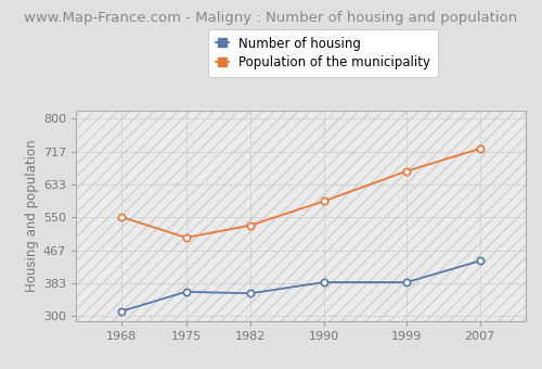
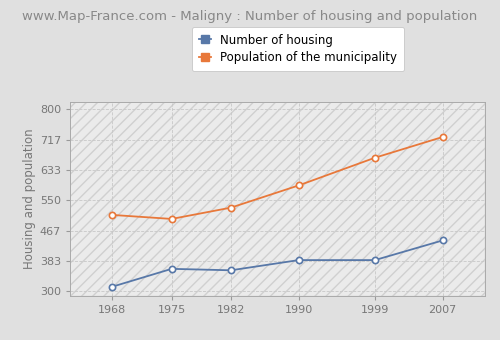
Population of the municipality/1968: 551 -> 510
